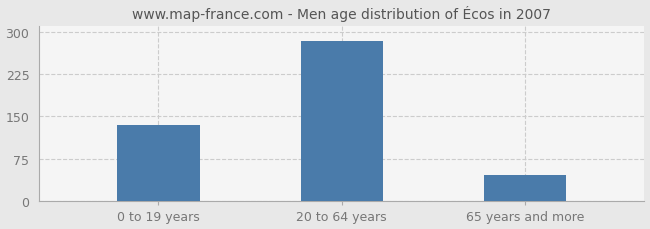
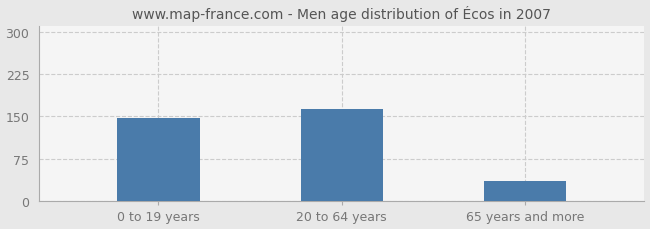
0 to 19 years: 135 -> 148
20 to 64 years: 283 -> 164
65 years and more: 47 -> 36
